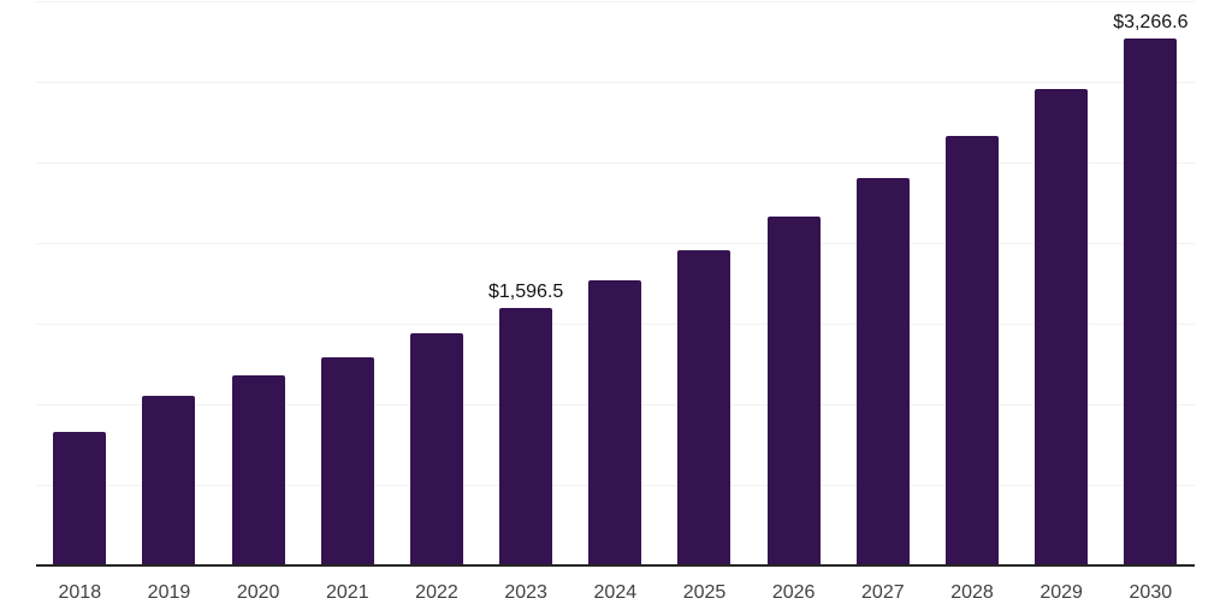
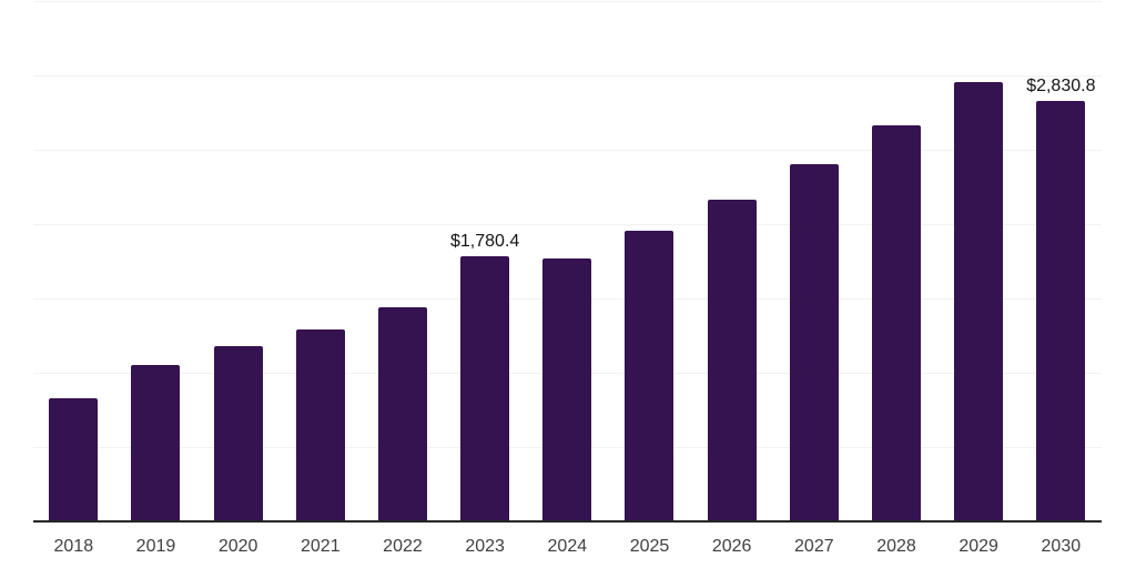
2023: $1,596.5 -> $1,780.4
2030: $3,266.6 -> $2,830.8
